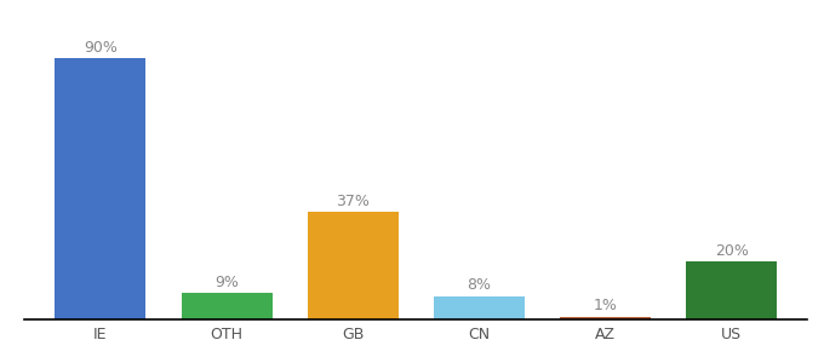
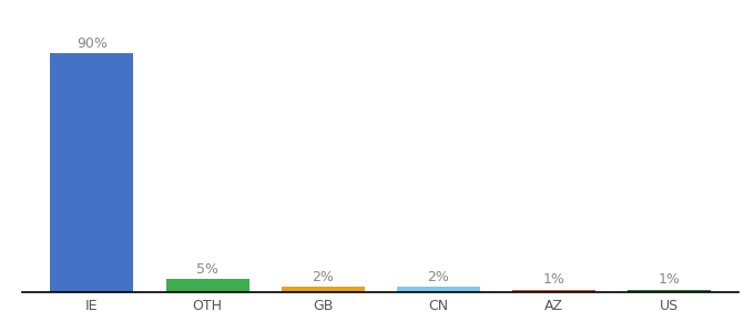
OTH: 9% -> 5%
GB: 37% -> 2%
CN: 8% -> 2%
US: 20% -> 1%
